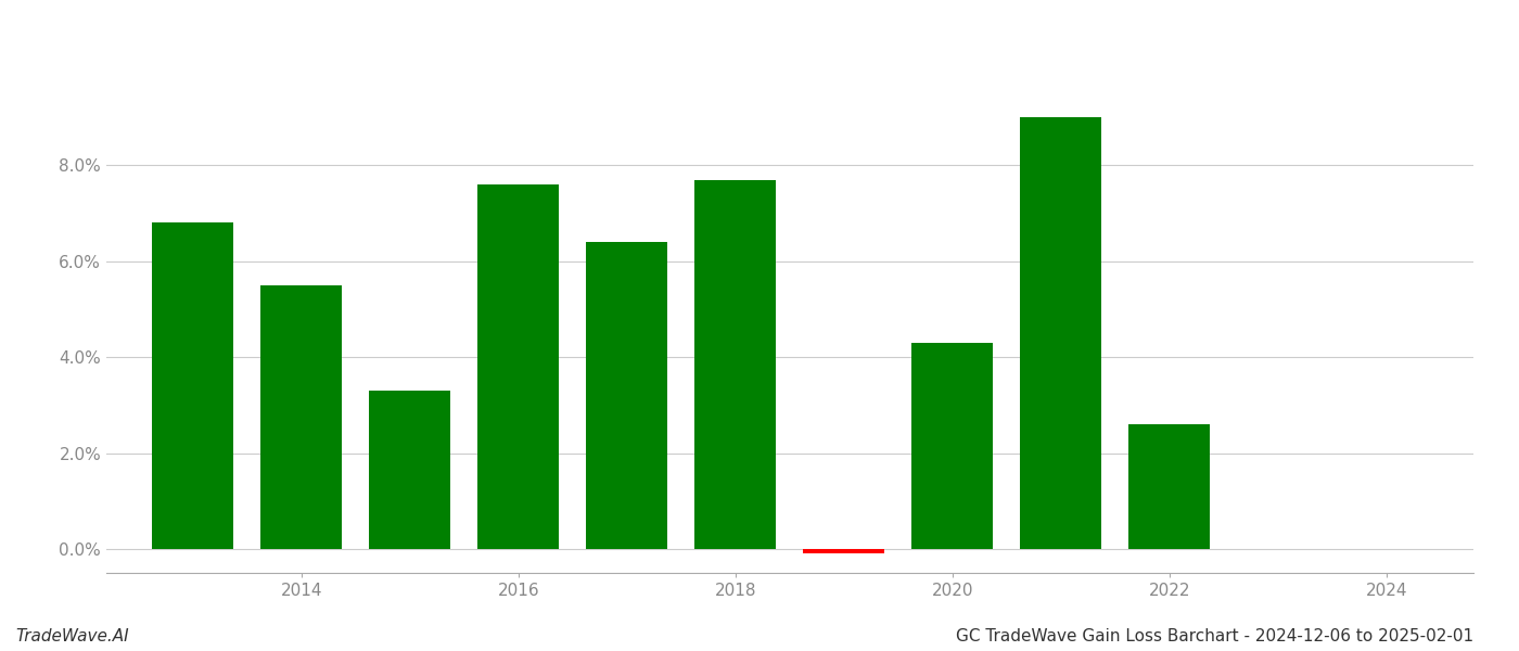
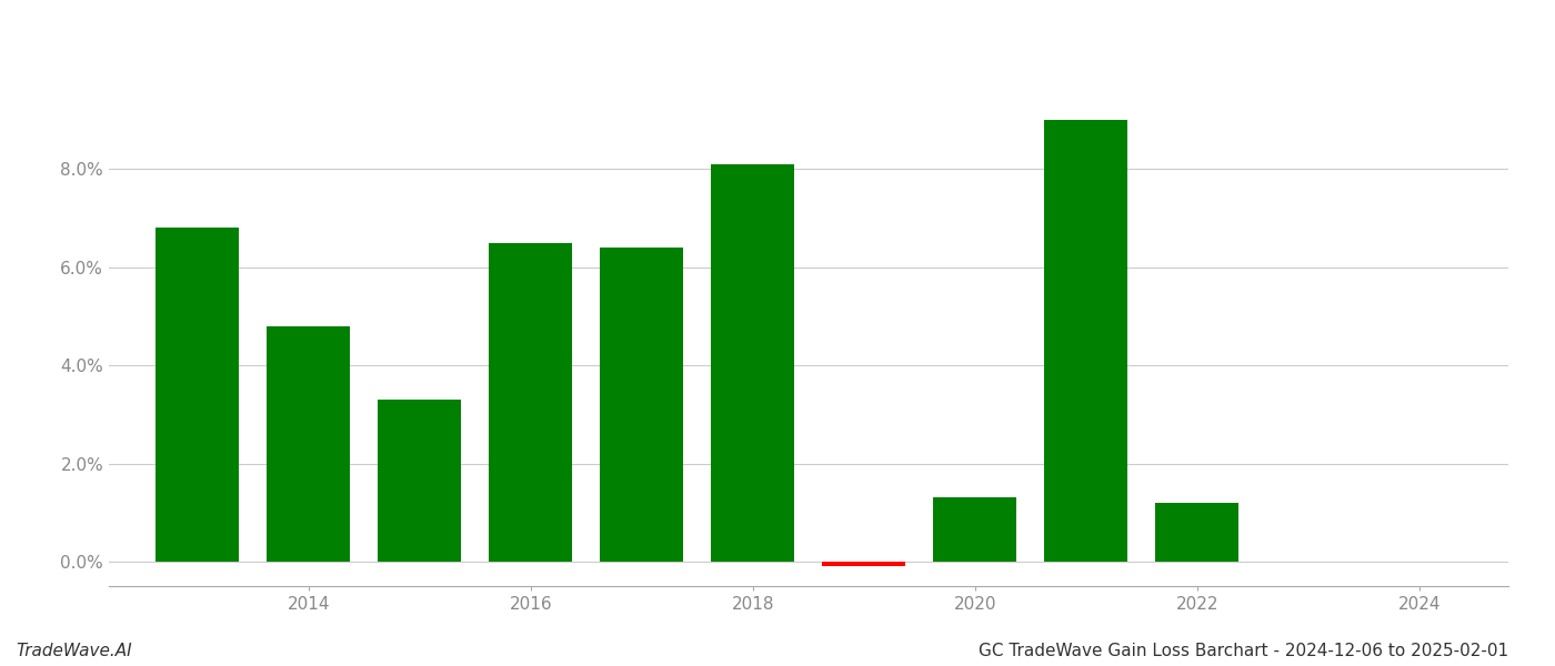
2014: 5.5% -> 4.8%
2016: 7.6% -> 6.5%
2018: 7.7% -> 8.1%
2020: 4.3% -> 1.3%
2022: 2.6% -> 1.2%
